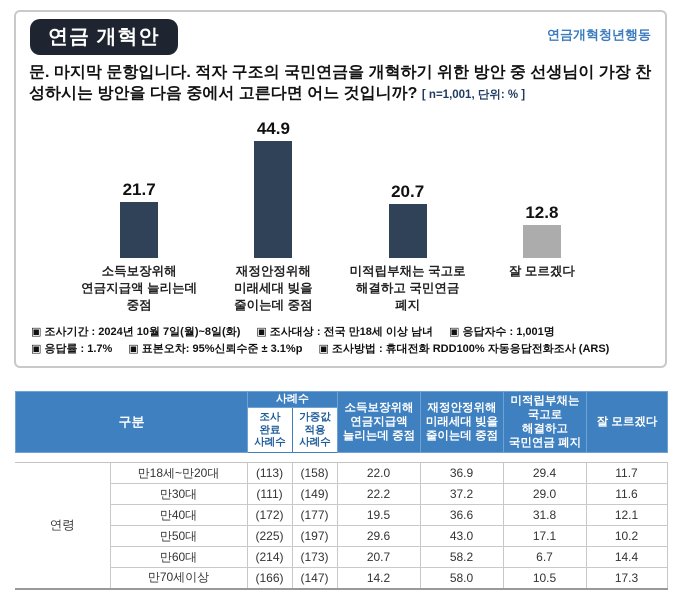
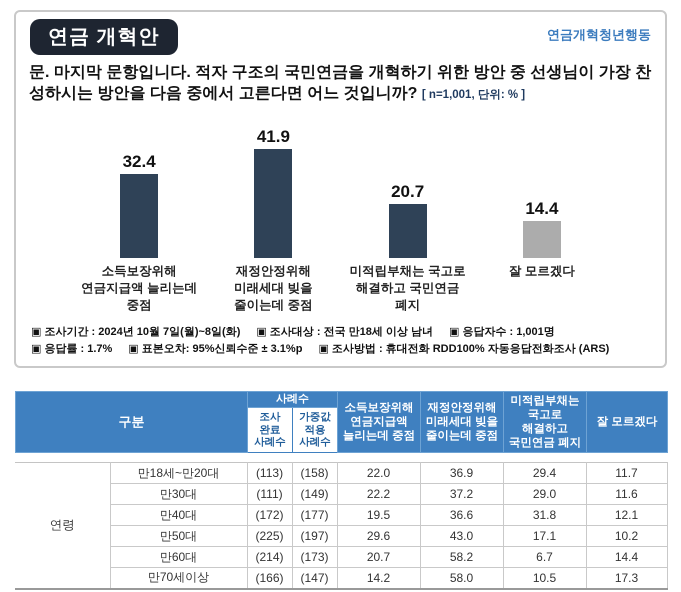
소득보장위해 연금지급액 늘리는데 중점: 21.7 -> 32.4
재정안정위해 미래세대 빚을 줄이는데 중점: 44.9 -> 41.9
잘 모르겠다: 12.8 -> 14.4
